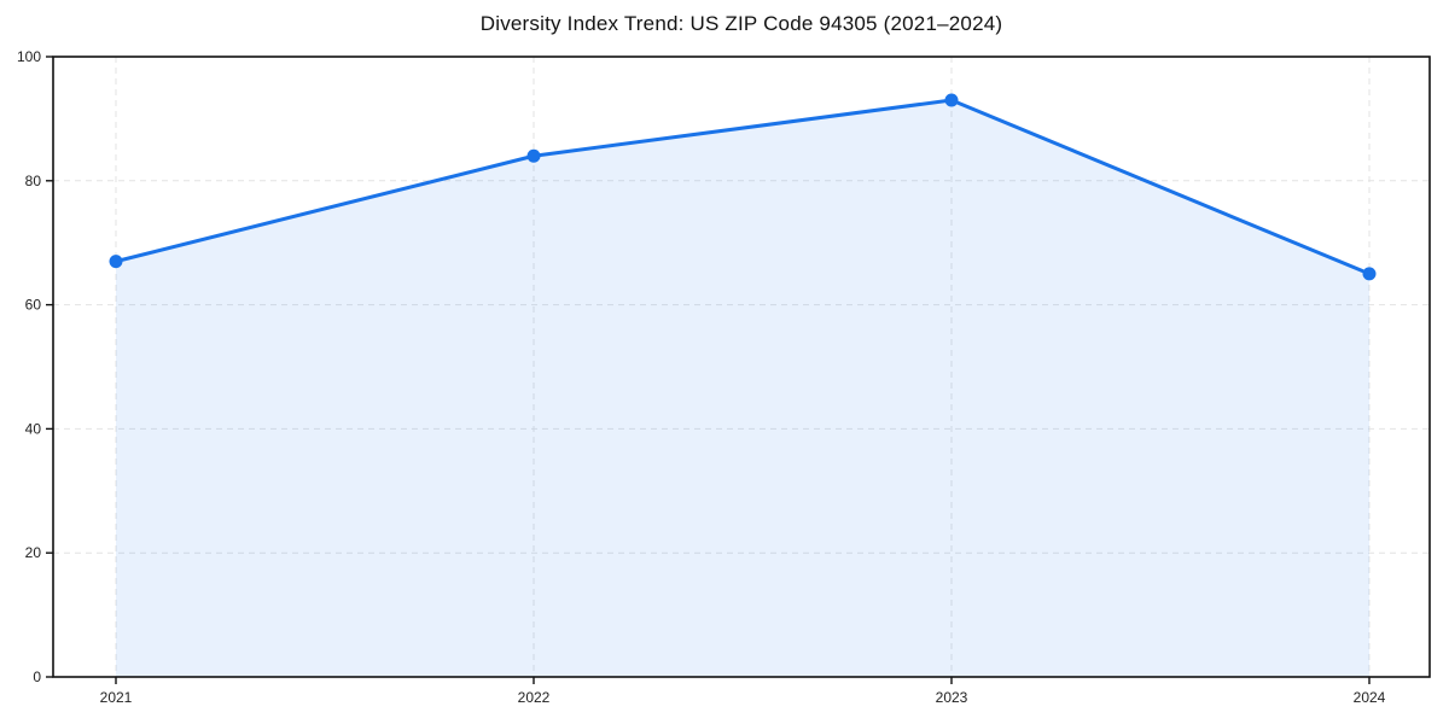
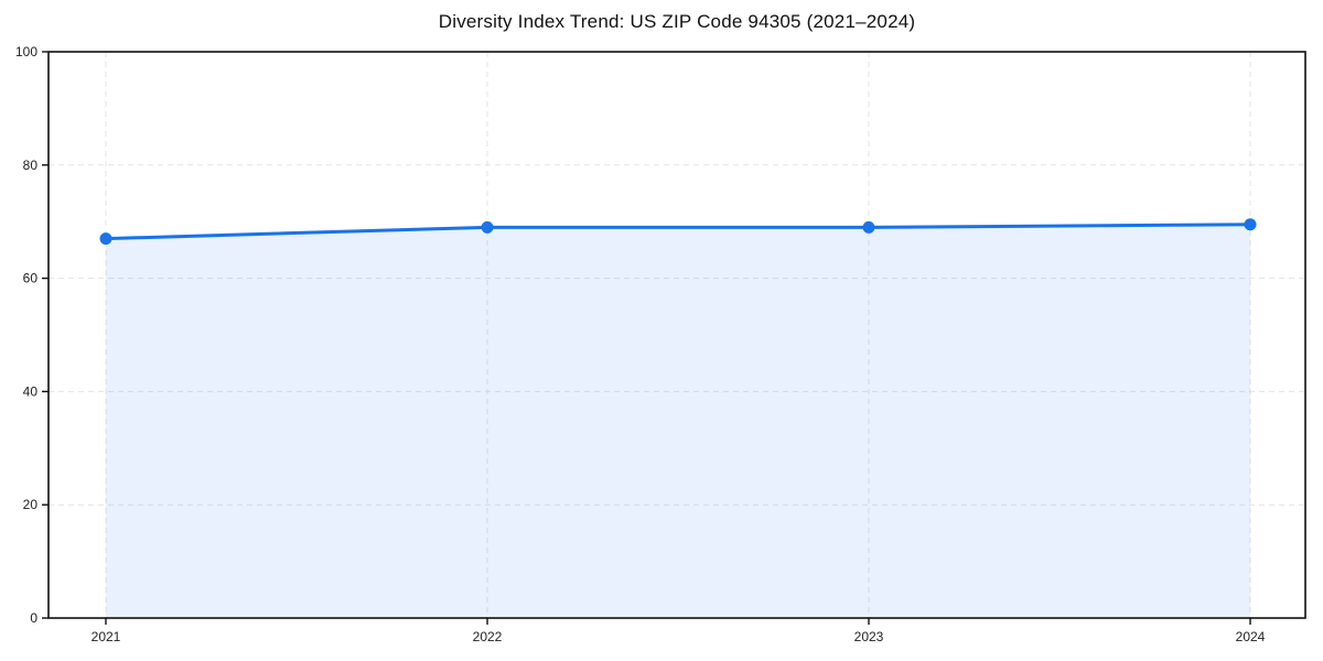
2022: 84 -> 69
2023: 93 -> 69
2024: 65 -> 70
